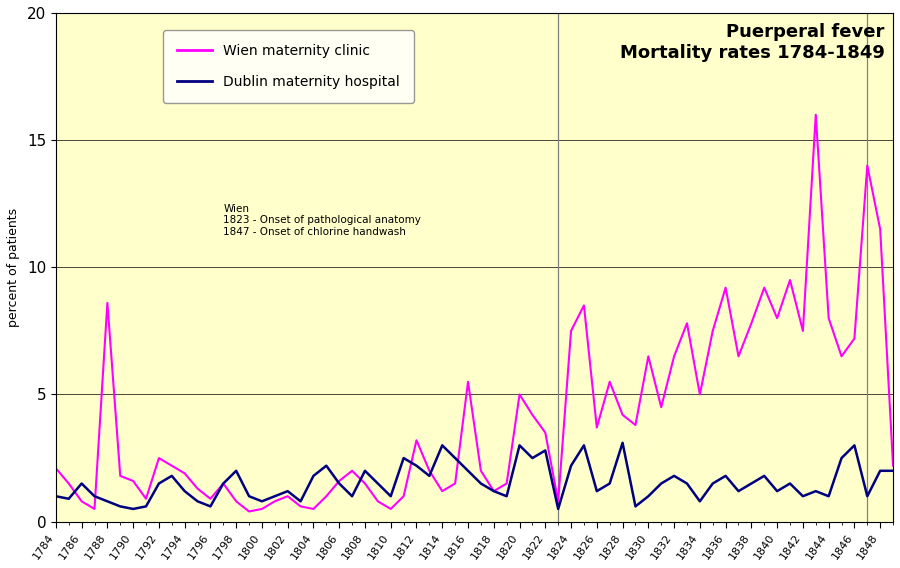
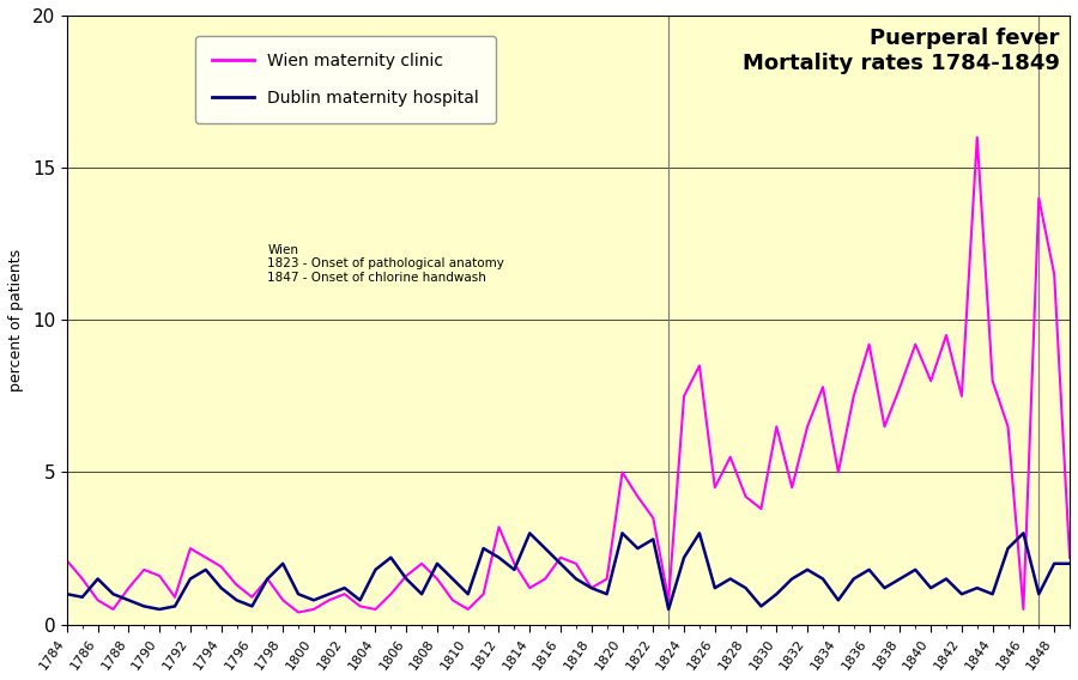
Wien maternity clinic/1788: 8.6 -> 1.2
Wien maternity clinic/1816: 5.5 -> 2.2
Wien maternity clinic/1826: 3.7 -> 4.5
Dublin maternity hospital/1828: 3.1 -> 1.2
Wien maternity clinic/1846: 7.2 -> 0.5
